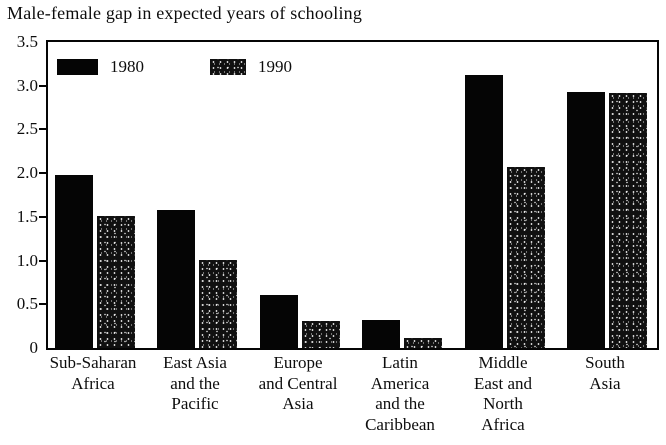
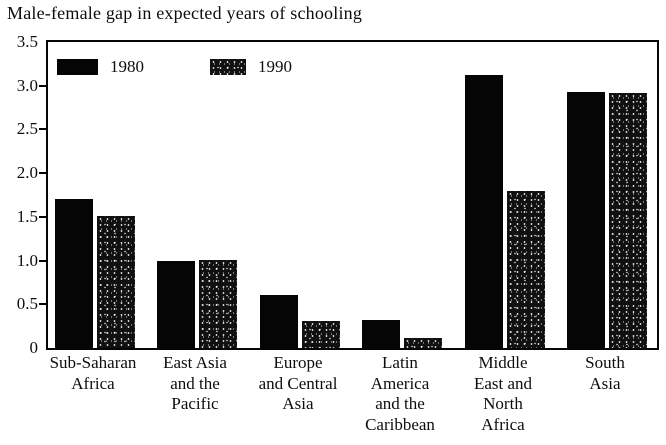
1980/Sub-Saharan Africa: 2.0 -> 1.7
1980/East Asia and the Pacific: 1.6 -> 1.0
1990/Middle East and North Africa: 2.1 -> 1.8
